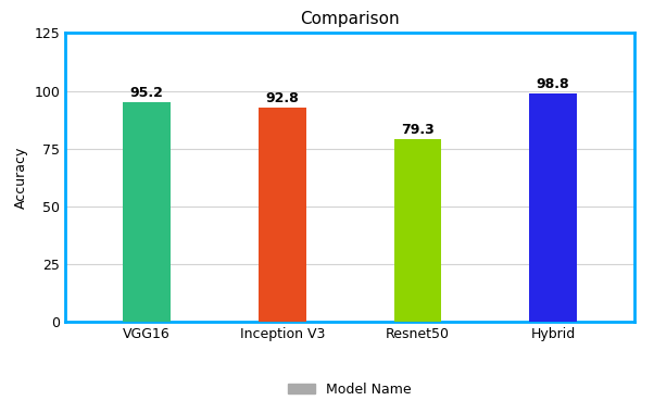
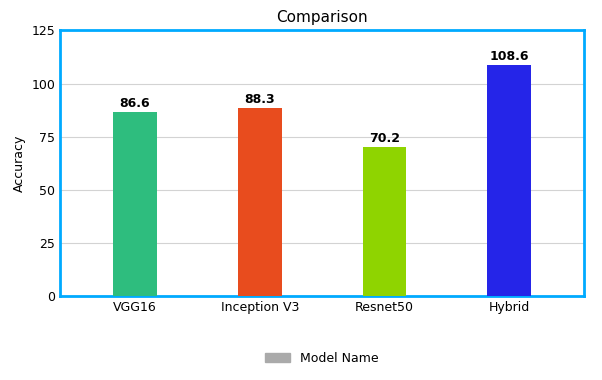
VGG16: 95.2 -> 86.6
Inception V3: 92.8 -> 88.3
Resnet50: 79.3 -> 70.2
Hybrid: 98.8 -> 108.6
